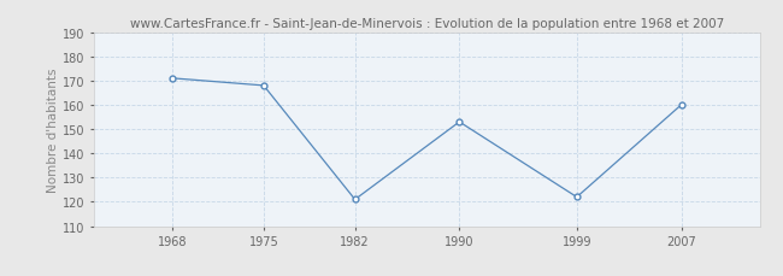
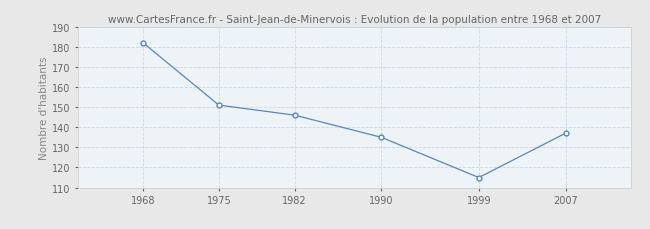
1968: 171 -> 182
1975: 168 -> 151
1982: 121 -> 146
1990: 153 -> 135
1999: 122 -> 115
2007: 160 -> 137
